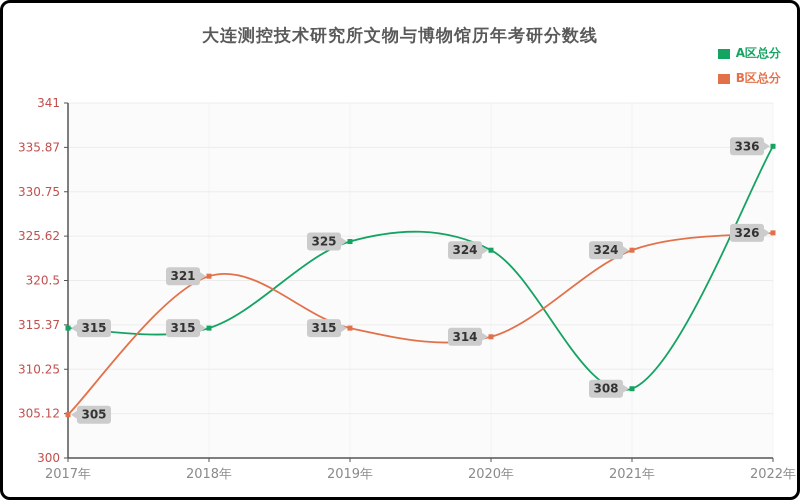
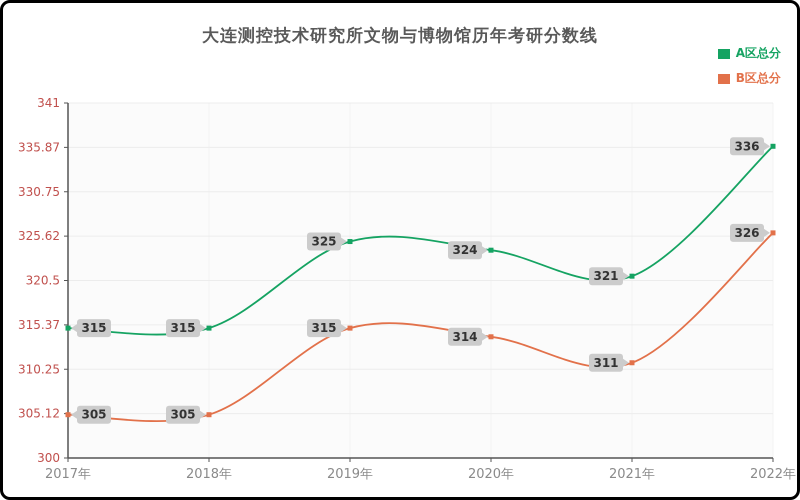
B区总分/2018年: 321 -> 305
A区总分/2021年: 308 -> 321
B区总分/2021年: 324 -> 311
